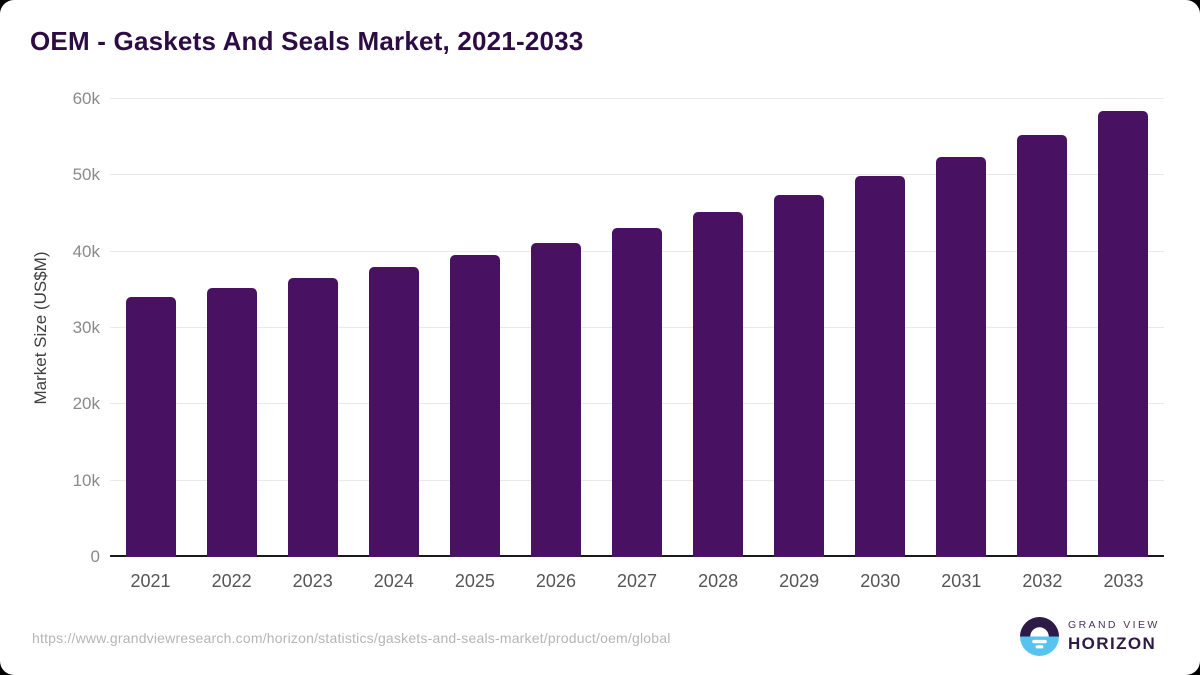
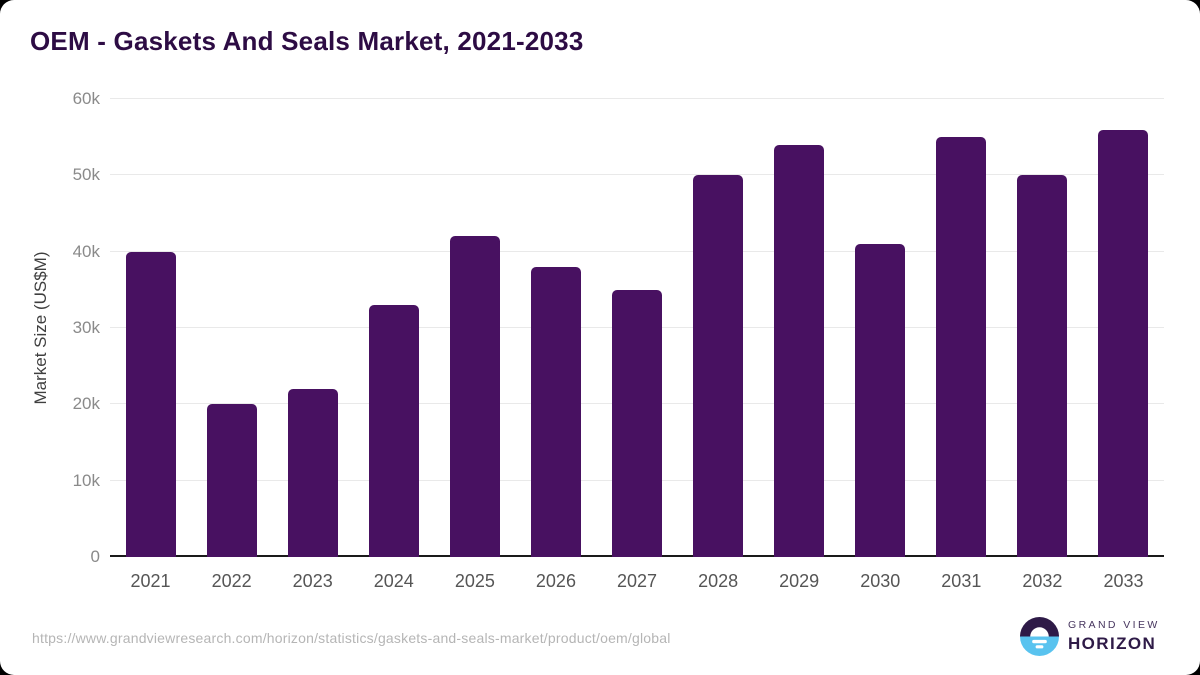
2021: 34k -> 40k
2022: 35k -> 20k
2023: 36k -> 22k
2024: 38k -> 33k
2025: 40k -> 42k
2026: 41k -> 38k
2027: 43k -> 35k
2028: 45k -> 50k
2029: 47k -> 54k
2030: 50k -> 41k
2031: 52k -> 55k
2032: 55k -> 50k
2033: 58k -> 56k
